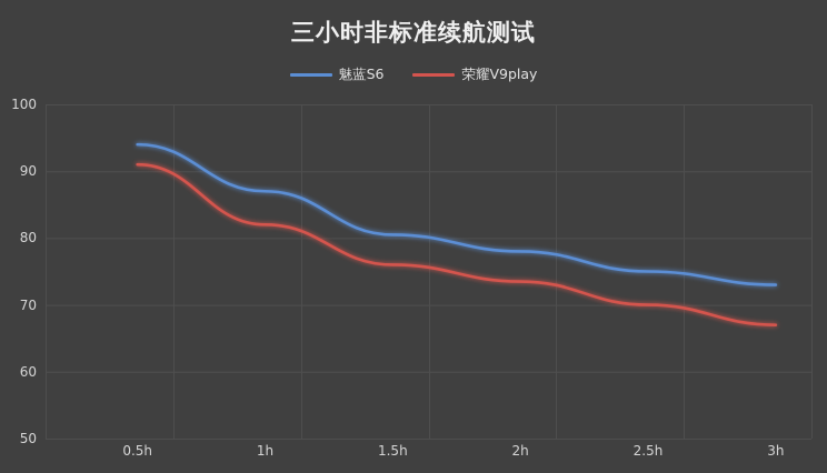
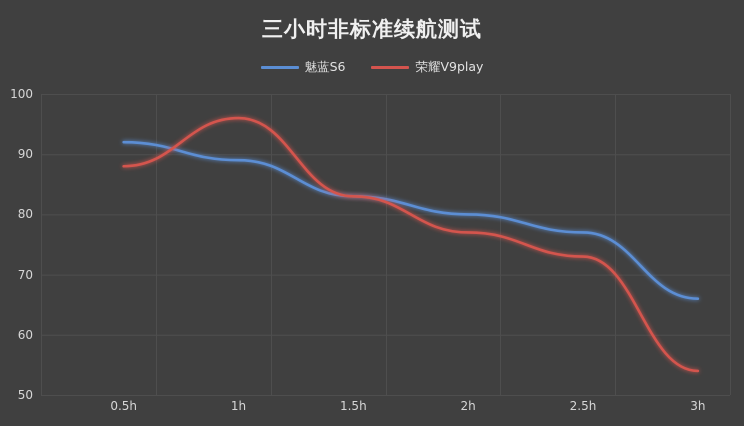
魅蓝S6/0.5h: 94 -> 92
荣耀V9play/0.5h: 91 -> 88
魅蓝S6/1h: 87 -> 89
荣耀V9play/1h: 82 -> 96
魅蓝S6/1.5h: 80 -> 83
荣耀V9play/1.5h: 76 -> 83
魅蓝S6/2h: 78 -> 80
荣耀V9play/2h: 74 -> 77
魅蓝S6/2.5h: 75 -> 77
荣耀V9play/2.5h: 70 -> 73
魅蓝S6/3h: 73 -> 66
荣耀V9play/3h: 67 -> 54
